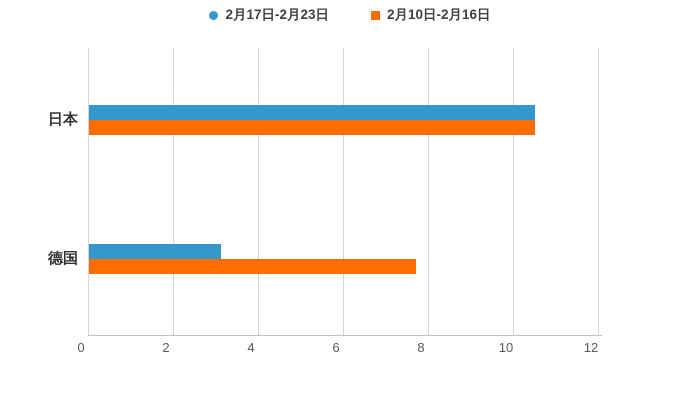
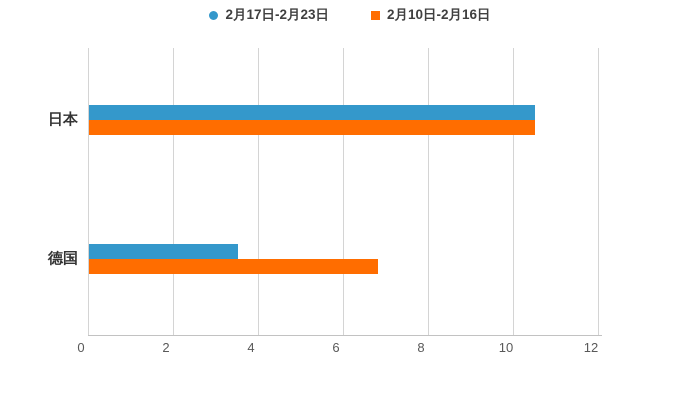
2月17日-2月23日/德国: 3.1 -> 3.5
2月10日-2月16日/德国: 7.7 -> 6.8
